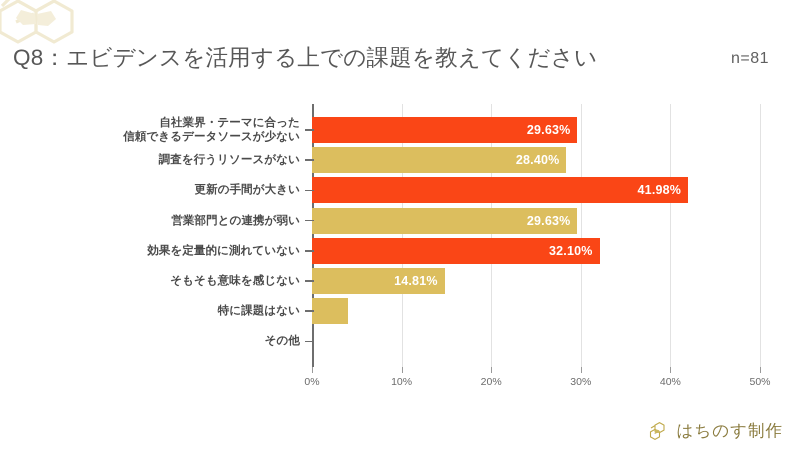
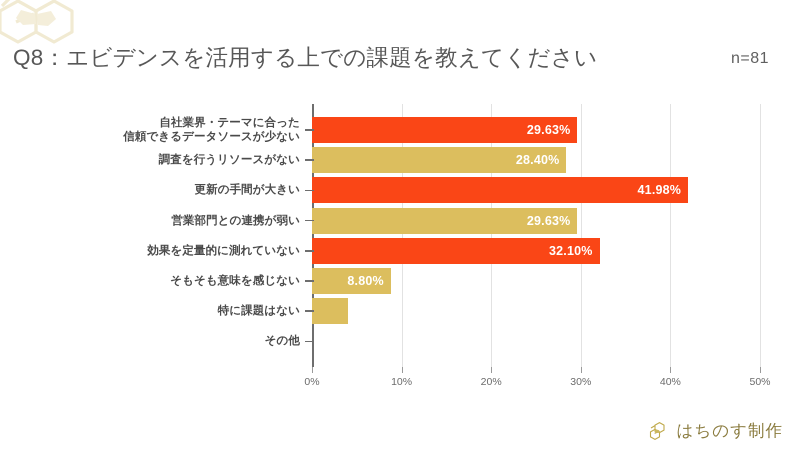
そもそも意味を感じない: 14.81% -> 8.80%
